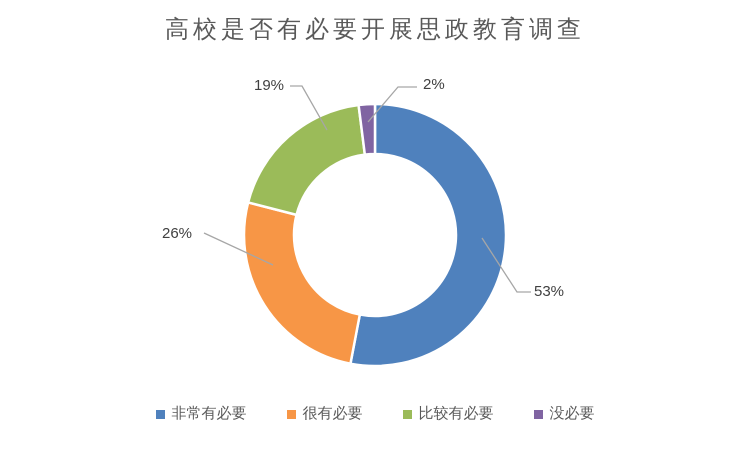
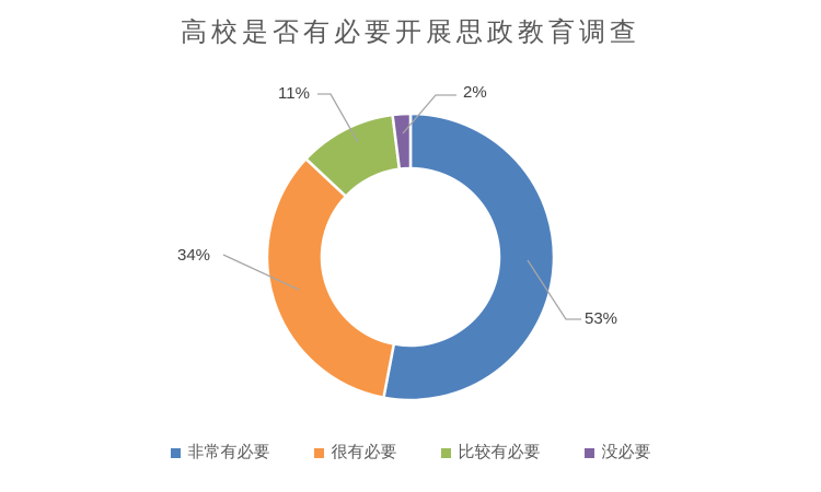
很有必要: 26% -> 34%
比较有必要: 19% -> 11%
